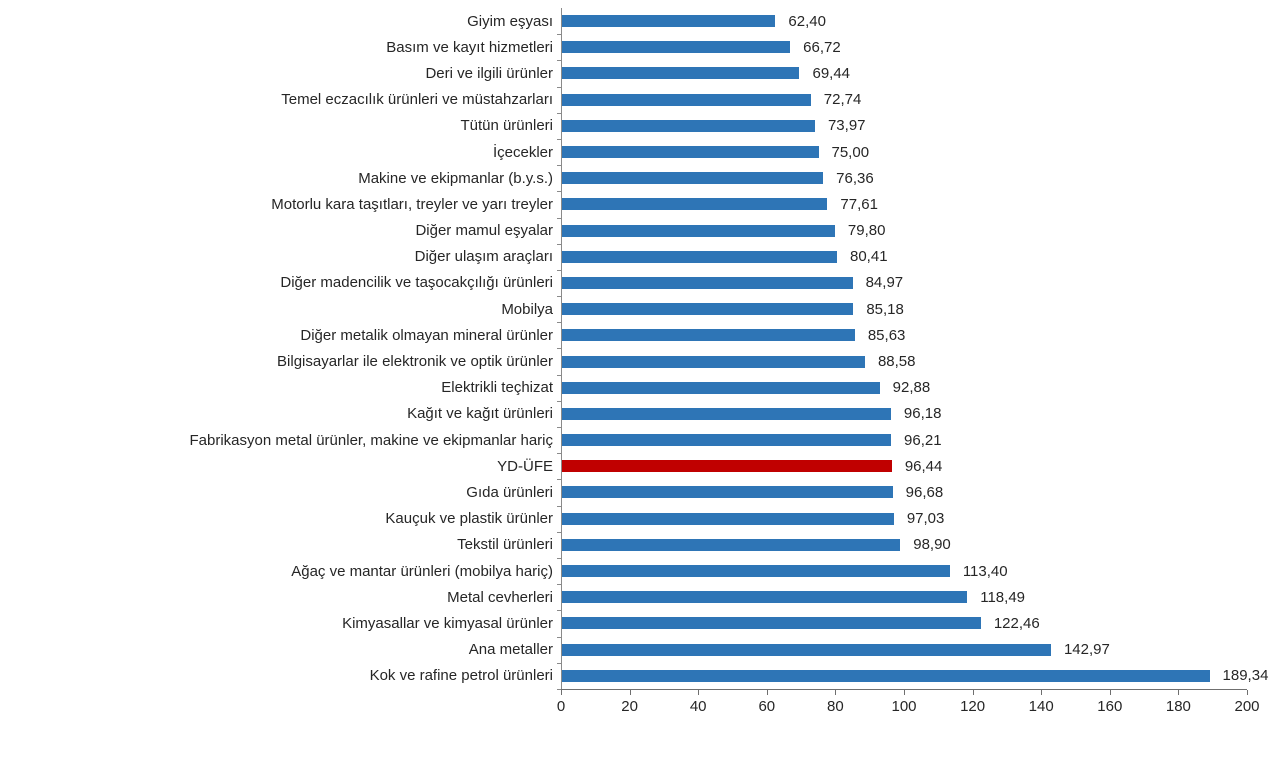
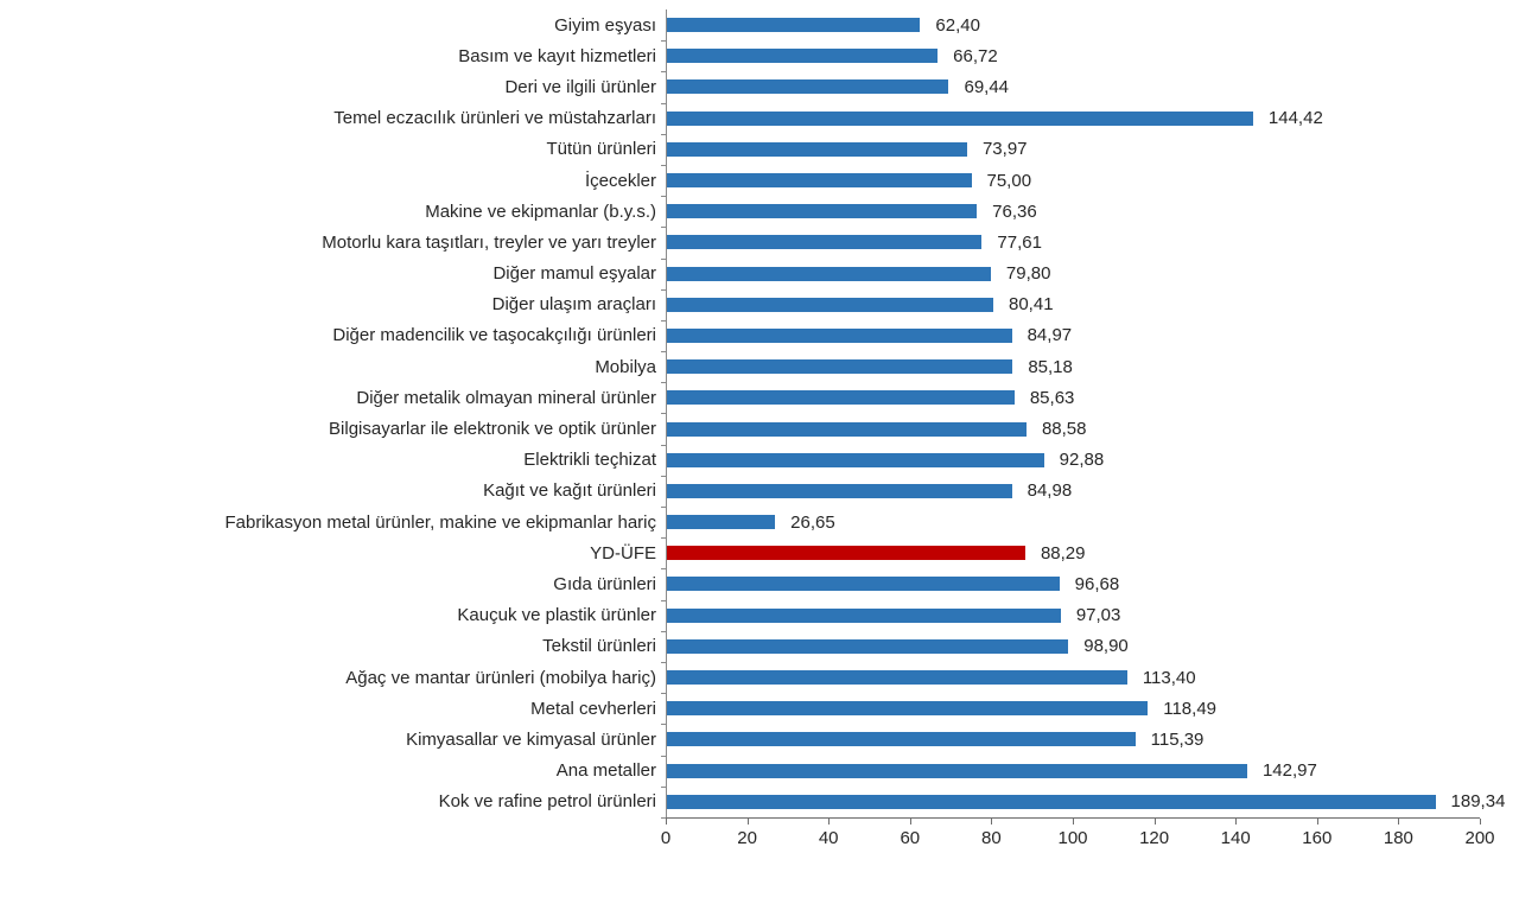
Temel eczacılık ürünleri ve müstahzarları: 72,74 -> 144,42
Kağıt ve kağıt ürünleri: 96,18 -> 84,98
Fabrikasyon metal ürünler, makine ve ekipmanlar hariç: 96,21 -> 26,65
YD-ÜFE: 96,44 -> 88,29
Kimyasallar ve kimyasal ürünler: 122,46 -> 115,39
